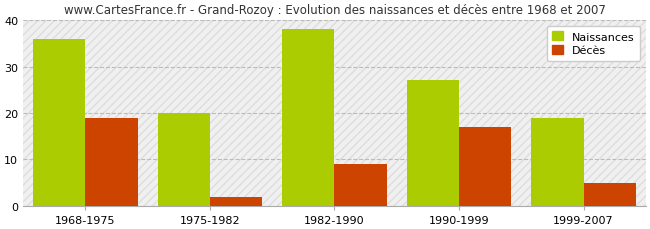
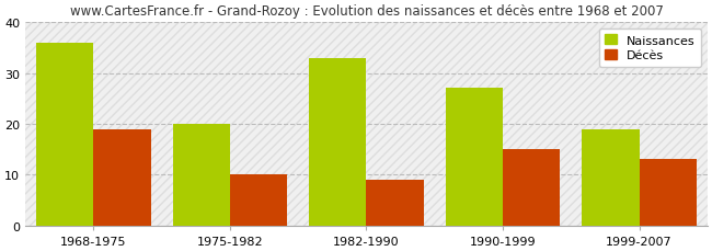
Décès/1975-1982: 2 -> 10
Naissances/1982-1990: 38 -> 33
Décès/1990-1999: 17 -> 15
Décès/1999-2007: 5 -> 13
